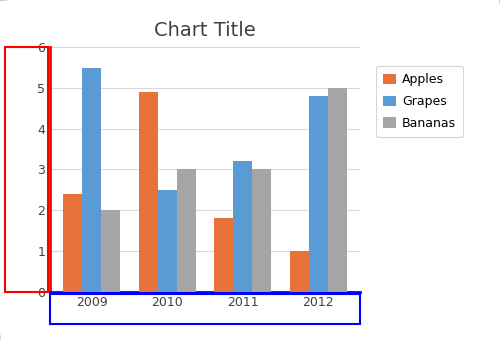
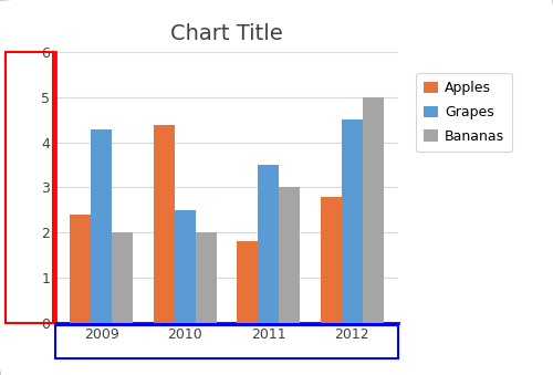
Grapes/2009: 5.5 -> 4.3
Apples/2010: 4.9 -> 4.4
Bananas/2010: 3 -> 2
Grapes/2011: 3.2 -> 3.5
Apples/2012: 1.0 -> 2.8
Grapes/2012: 4.8 -> 4.5
